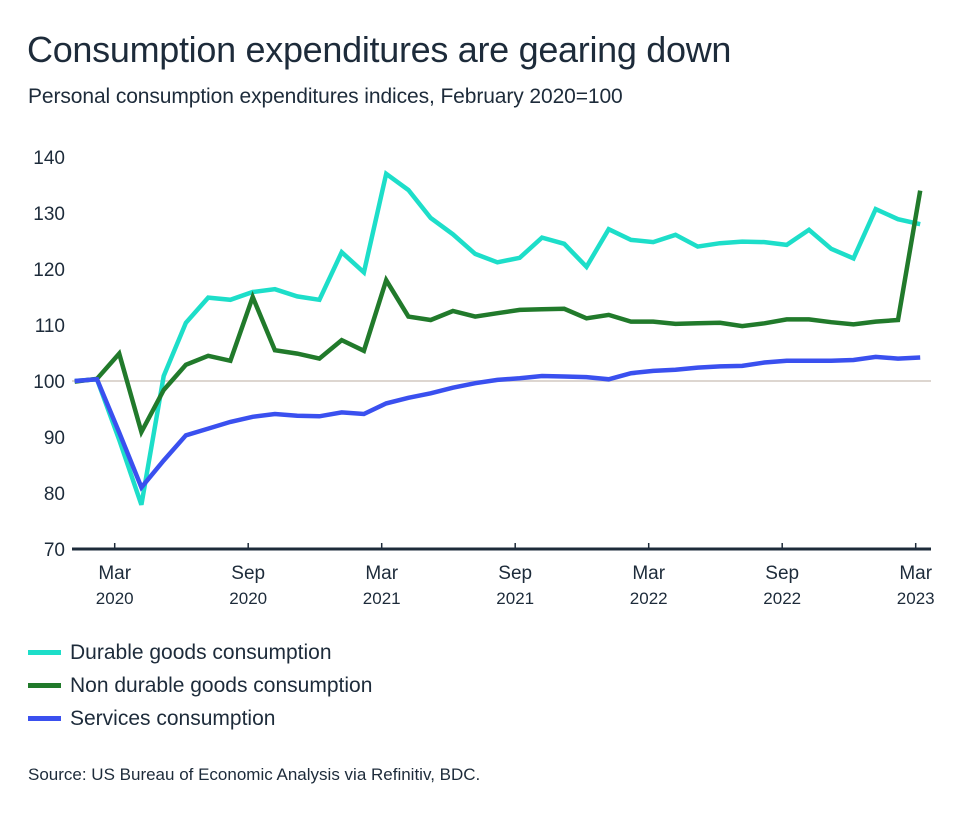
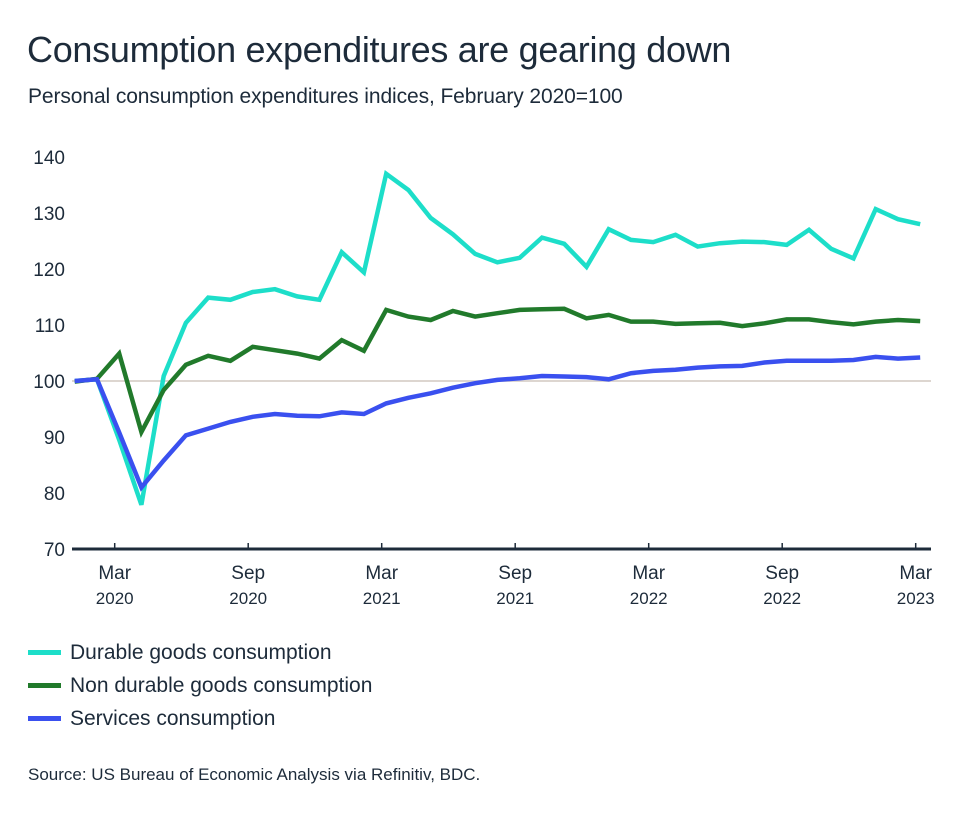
Non durable goods consumption/Sep 2020: 115 -> 106
Non durable goods consumption/Mar 2021: 118 -> 113
Non durable goods consumption/Mar 2023: 134 -> 111
